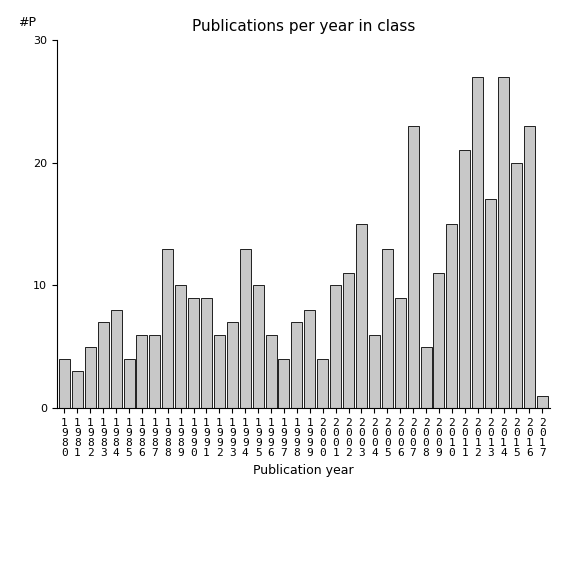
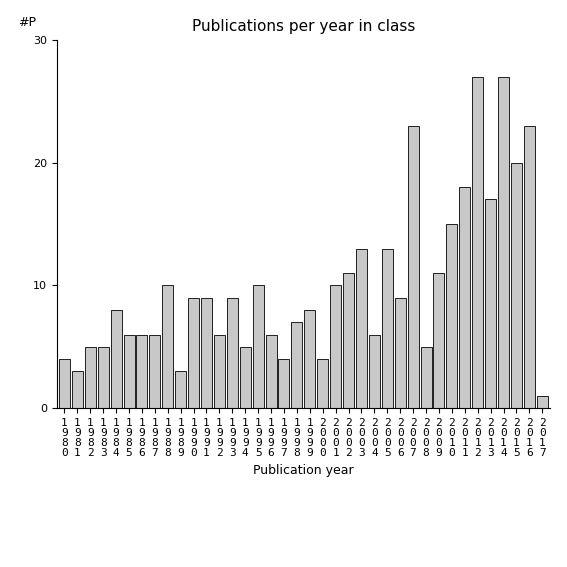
1 9 8 3: 7 -> 5
1 9 8 5: 4 -> 6
1 9 8 8: 13 -> 10
1 9 8 9: 10 -> 3
1 9 9 3: 7 -> 9
1 9 9 4: 13 -> 5
2 0 0 3: 15 -> 13
2 0 1 1: 21 -> 18
